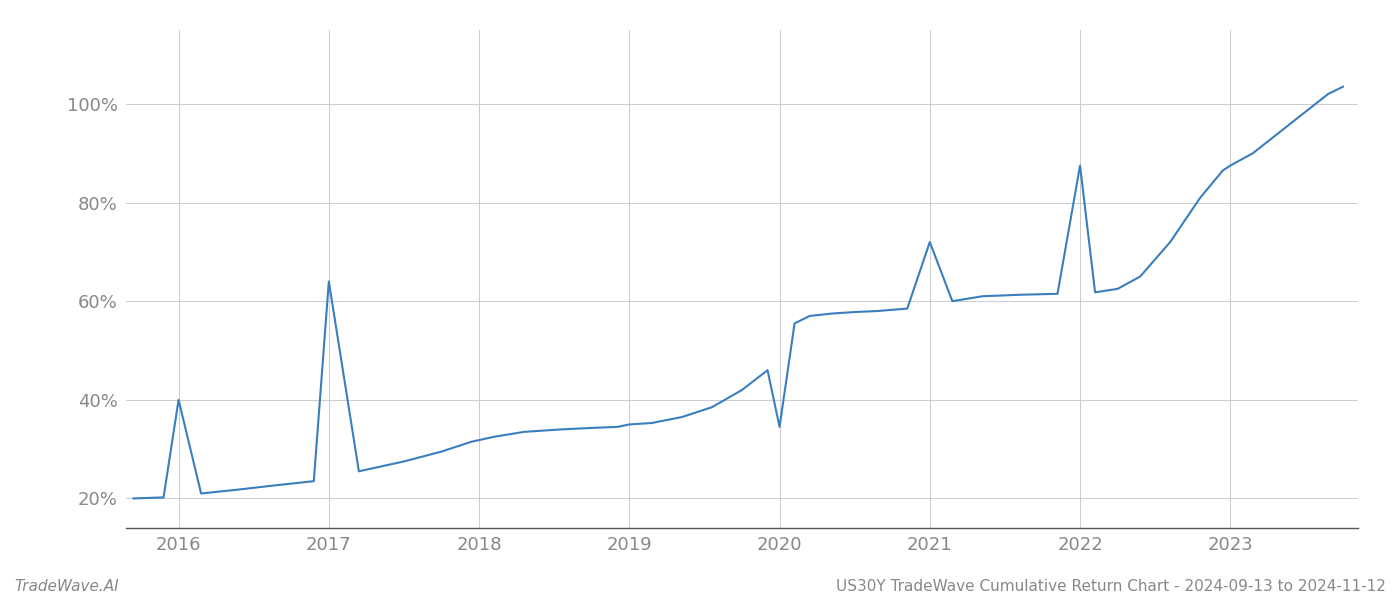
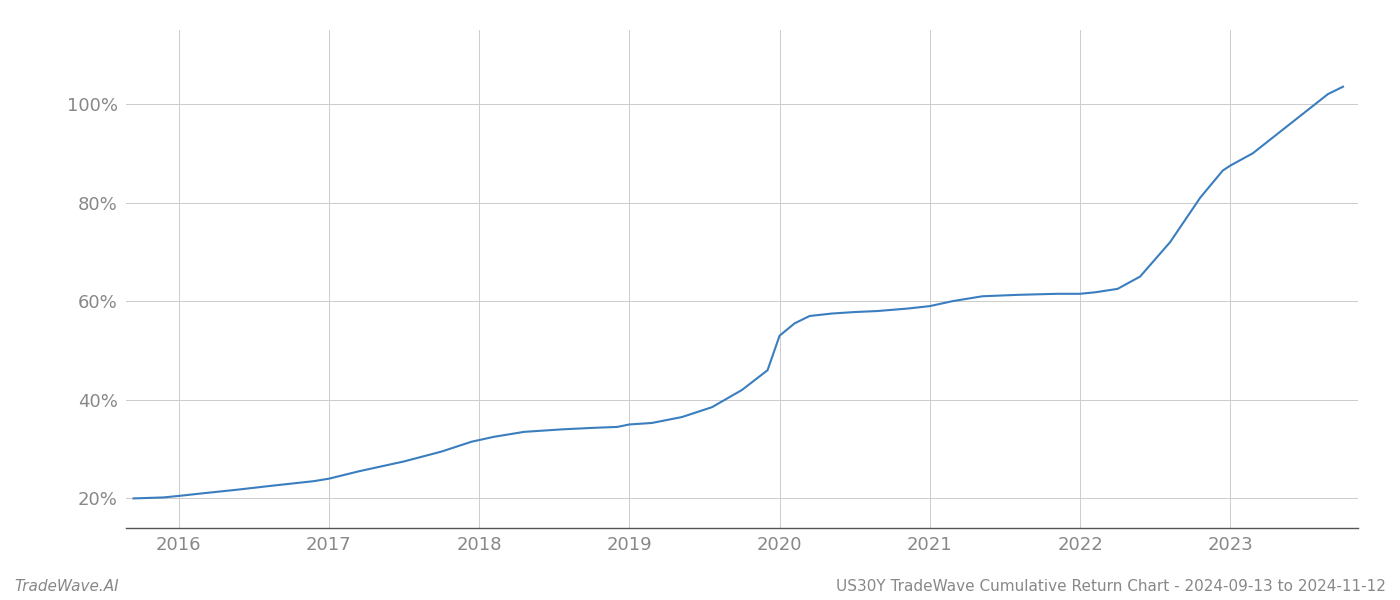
2016: 40.0% -> 20.5%
2017: 64.0% -> 24.0%
2020: 34.5% -> 53.0%
2021: 72.0% -> 59.0%
2022: 87.5% -> 61.5%
